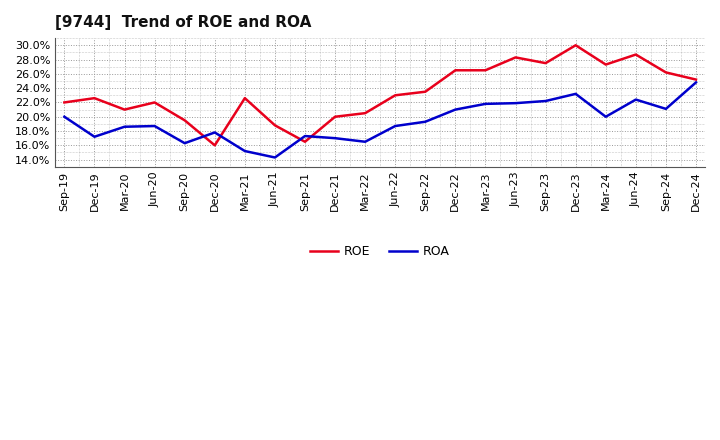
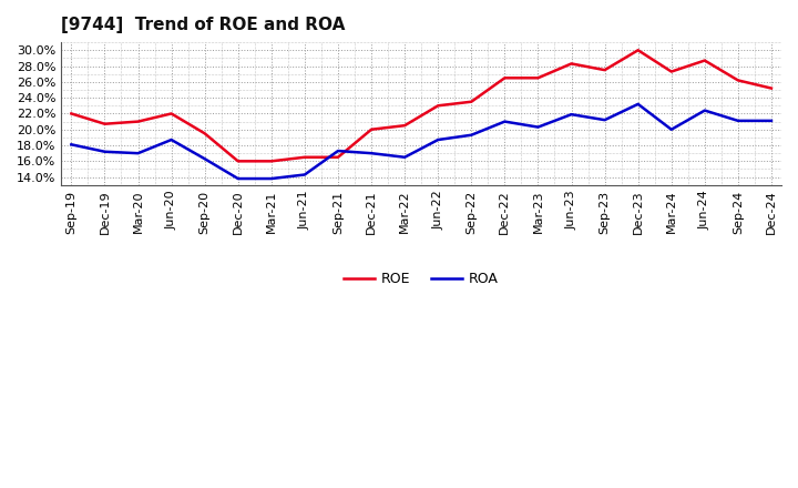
ROA/Sep-19: 20.0% -> 18.1%
ROE/Dec-19: 22.6% -> 20.7%
ROA/Mar-20: 18.6% -> 17.0%
ROA/Dec-20: 17.8% -> 13.8%
ROE/Mar-21: 22.6% -> 16.0%
ROA/Mar-21: 15.2% -> 13.8%
ROE/Jun-21: 18.8% -> 16.5%
ROA/Mar-23: 21.8% -> 20.3%
ROA/Sep-23: 22.2% -> 21.2%
ROA/Dec-24: 24.8% -> 21.1%
